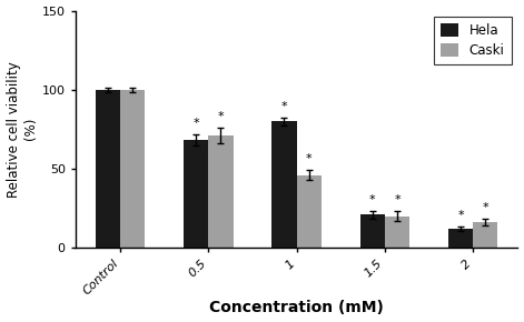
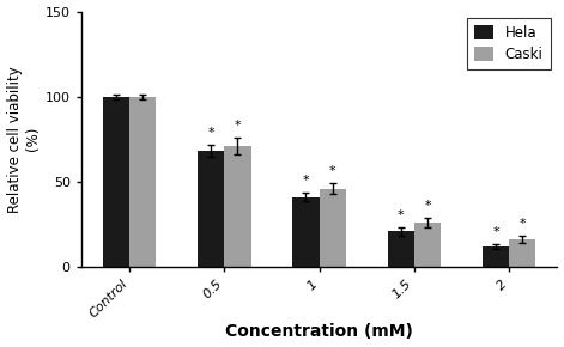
Hela/1: 80 -> 41
Caski/1.5: 20 -> 26
